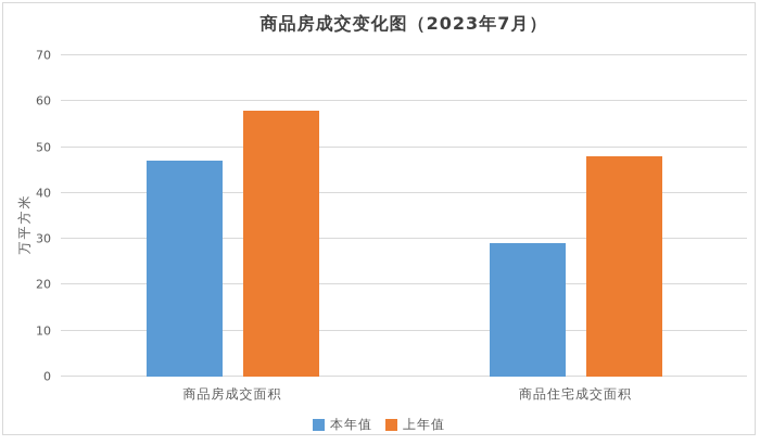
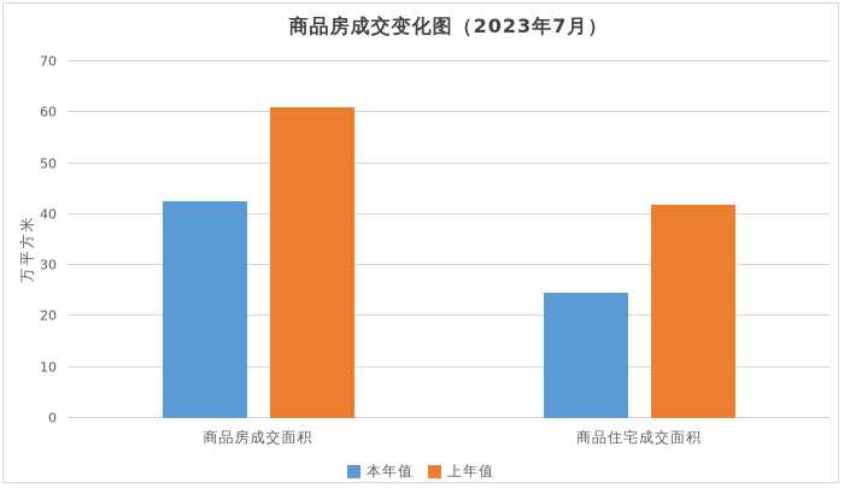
本年值/商品房成交面积: 47 -> 42
上年值/商品房成交面积: 58 -> 61
本年值/商品住宅成交面积: 29 -> 24
上年值/商品住宅成交面积: 48 -> 42
